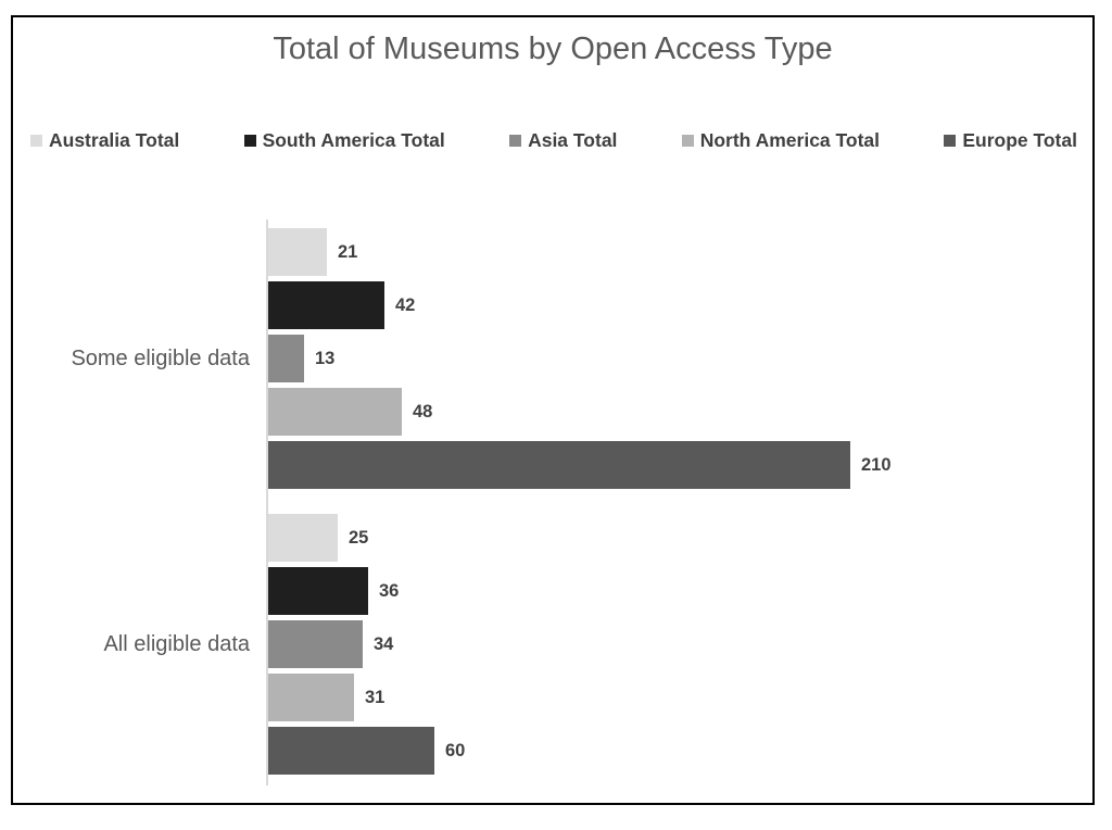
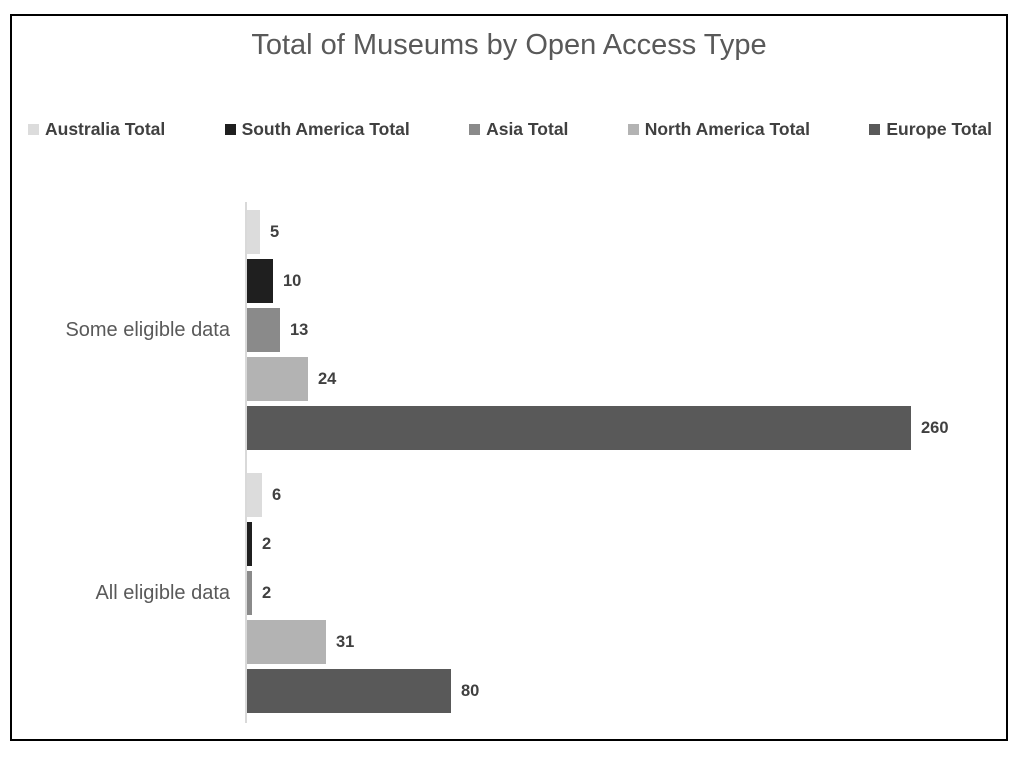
Australia Total/Some eligible data: 21 -> 5
South America Total/Some eligible data: 42 -> 10
North America Total/Some eligible data: 48 -> 24
Europe Total/Some eligible data: 210 -> 260
Australia Total/All eligible data: 25 -> 6
South America Total/All eligible data: 36 -> 2
Asia Total/All eligible data: 34 -> 2
Europe Total/All eligible data: 60 -> 80
